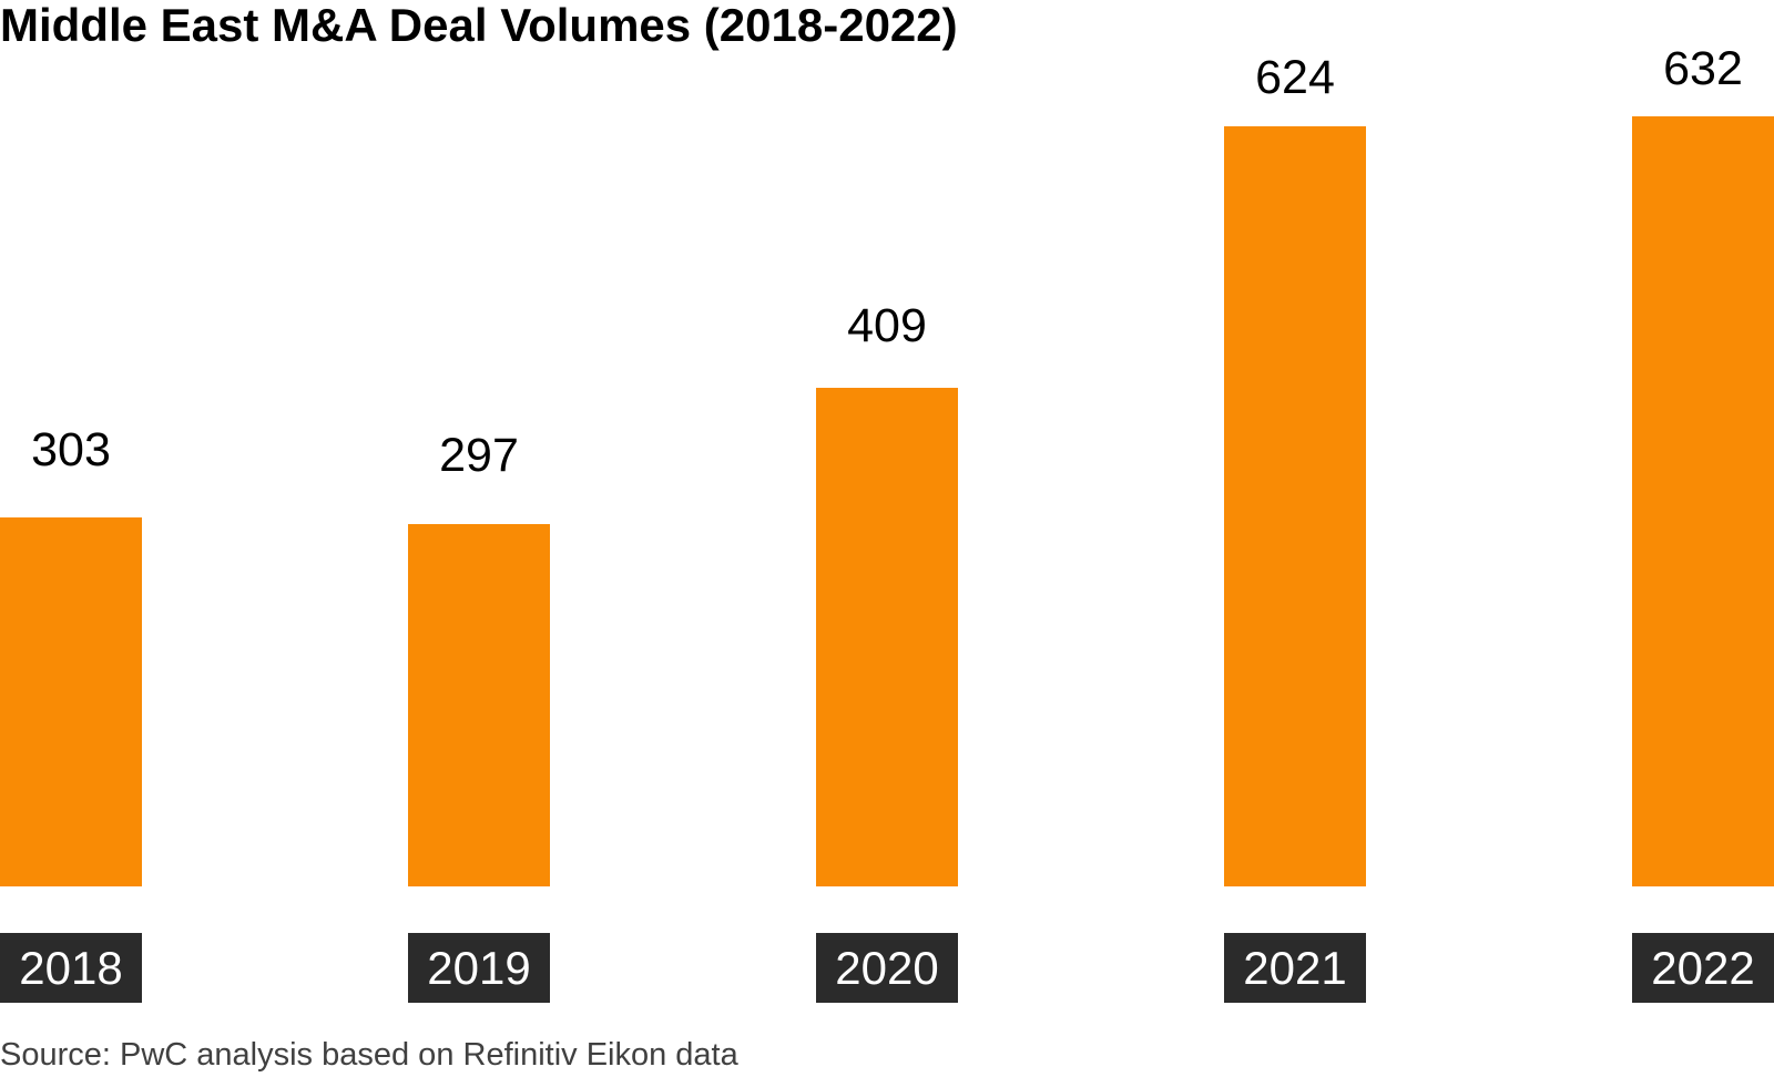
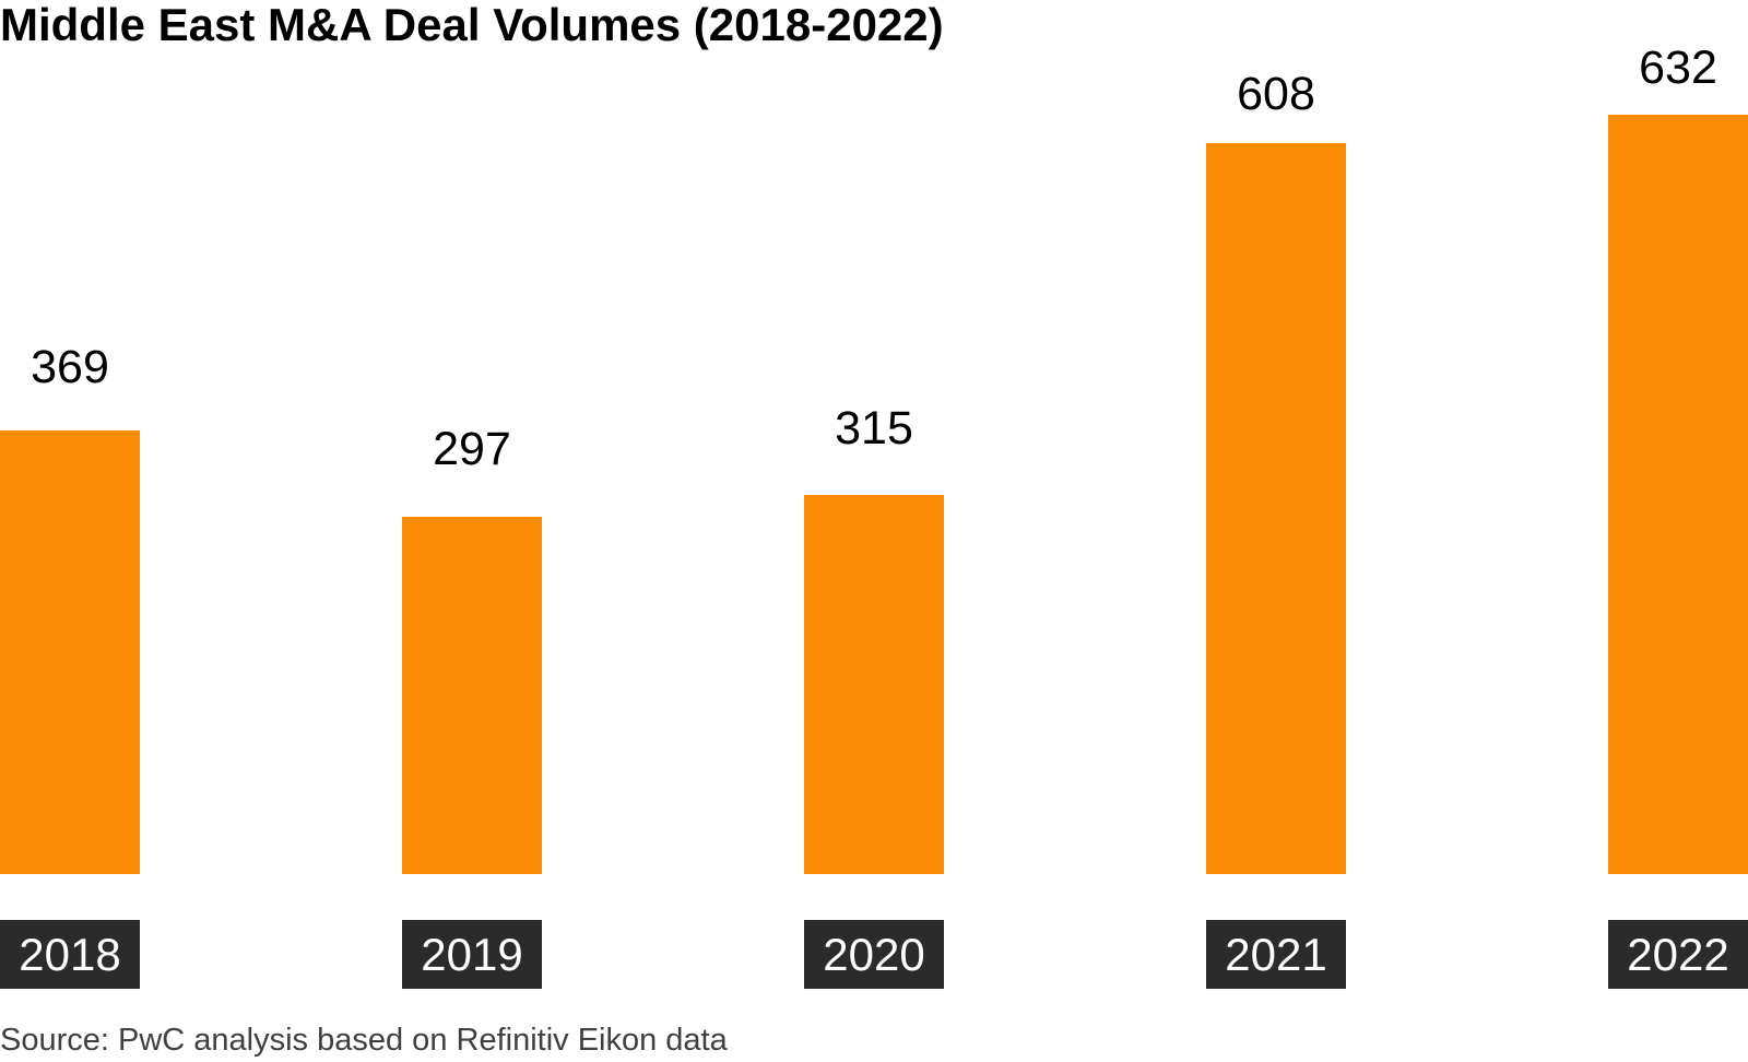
2018: 303 -> 369
2020: 409 -> 315
2021: 624 -> 608
